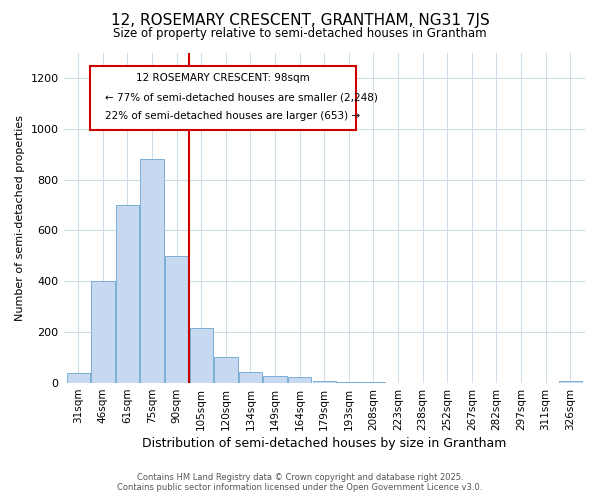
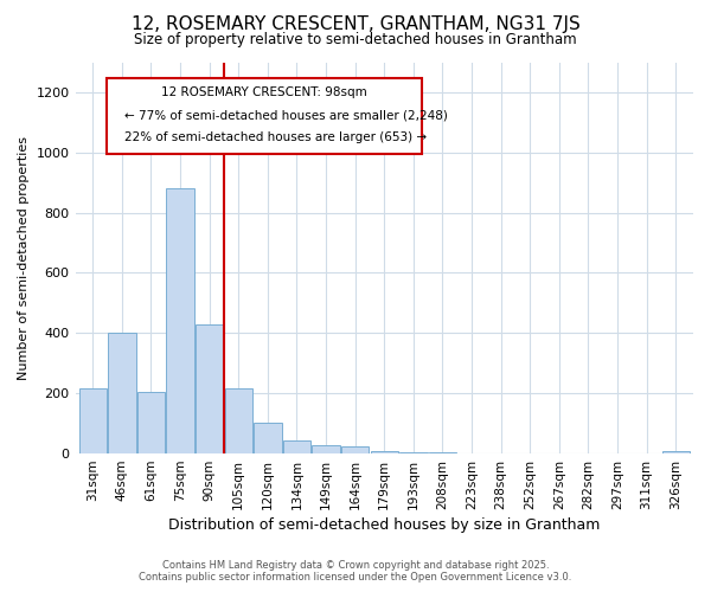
31sqm: 40 -> 215
61sqm: 700 -> 205
90sqm: 500 -> 430
